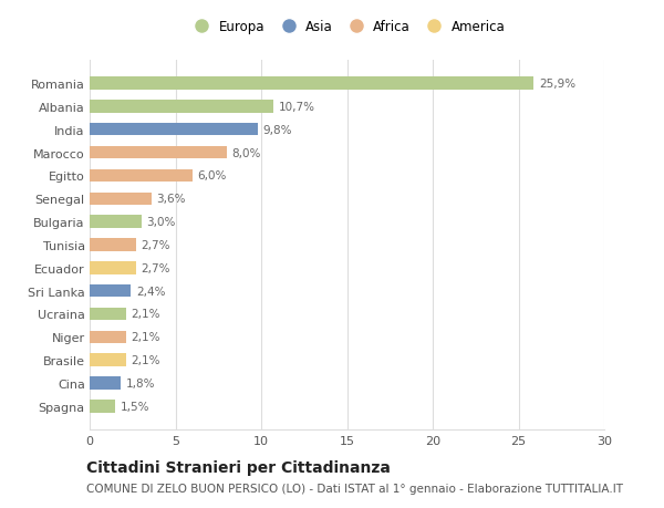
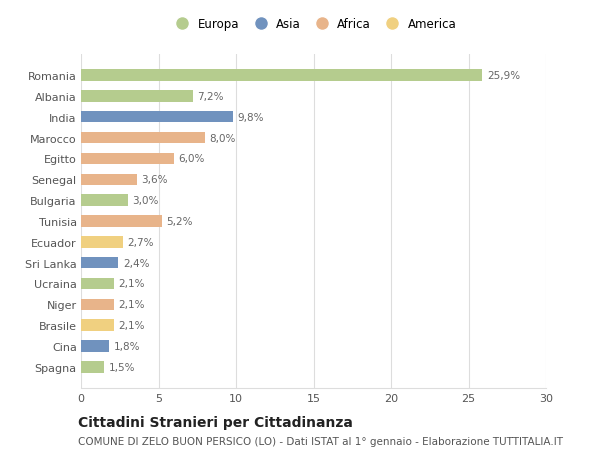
Albania: 10,7% -> 7,2%
Tunisia: 2,7% -> 5,2%
